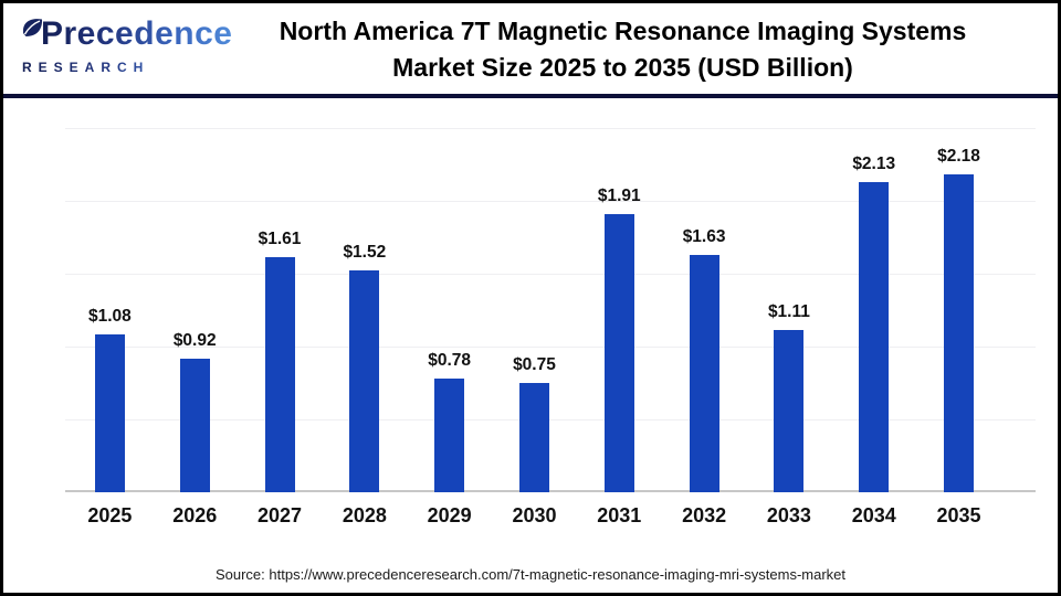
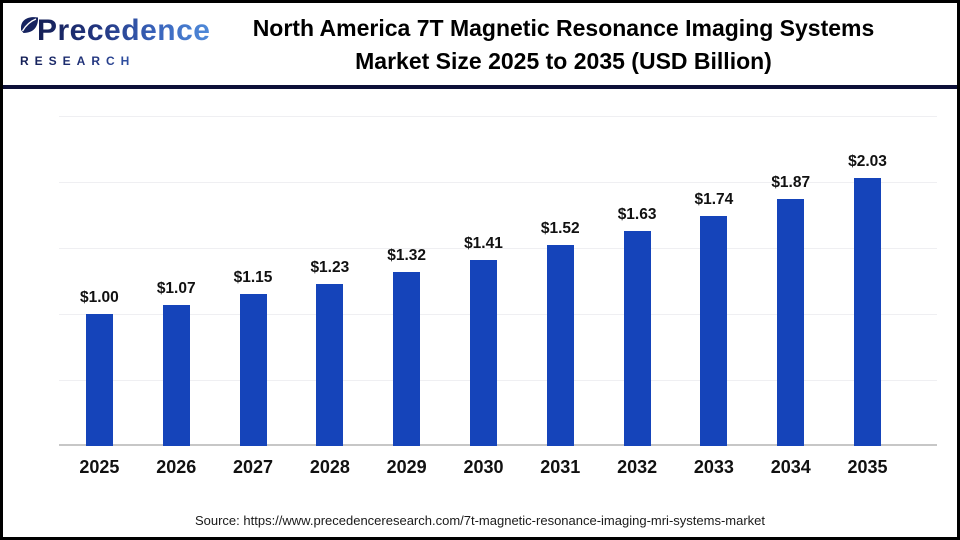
2025: $1.08 -> $1.00
2026: $0.92 -> $1.07
2027: $1.61 -> $1.15
2028: $1.52 -> $1.23
2029: $0.78 -> $1.32
2030: $0.75 -> $1.41
2031: $1.91 -> $1.52
2033: $1.11 -> $1.74
2034: $2.13 -> $1.87
2035: $2.18 -> $2.03
